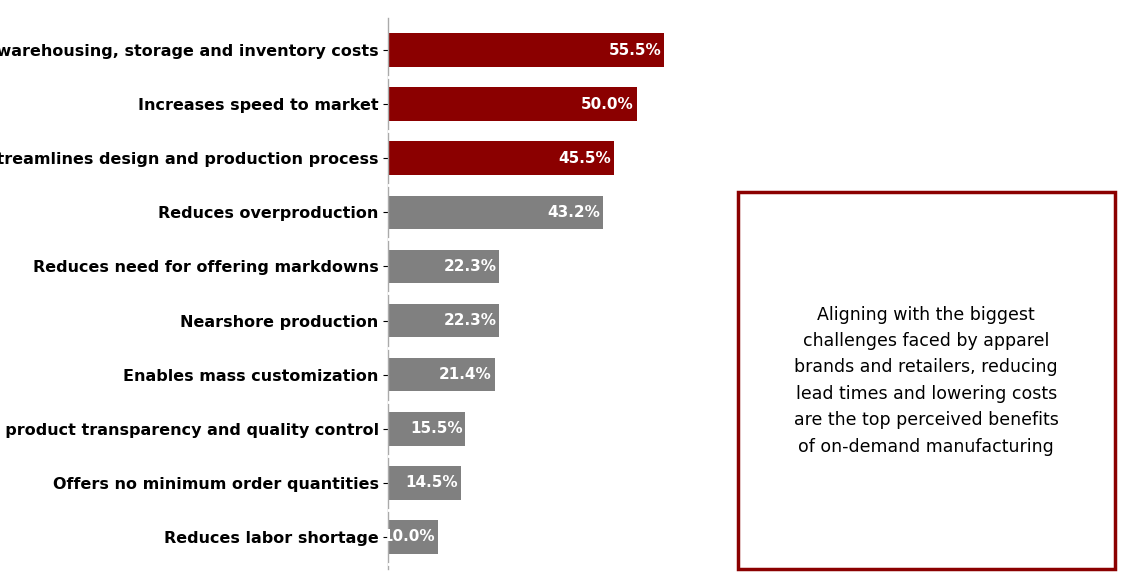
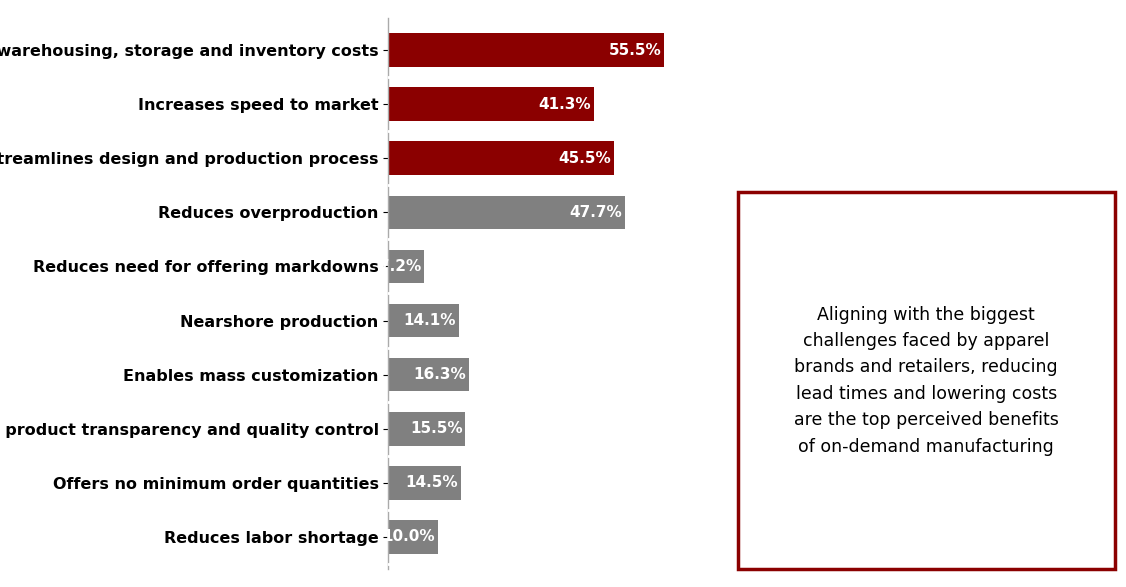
Increases speed to market: 50.0% -> 41.3%
Reduces overproduction: 43.2% -> 47.7%
Reduces need for offering markdowns: 22.3% -> 7.2%
Nearshore production: 22.3% -> 14.1%
Enables mass customization: 21.4% -> 16.3%
